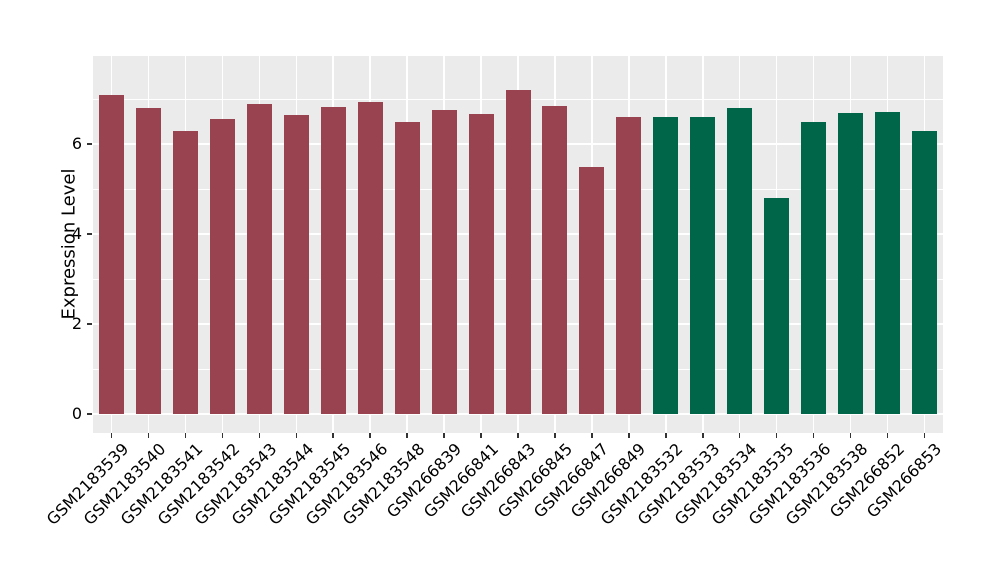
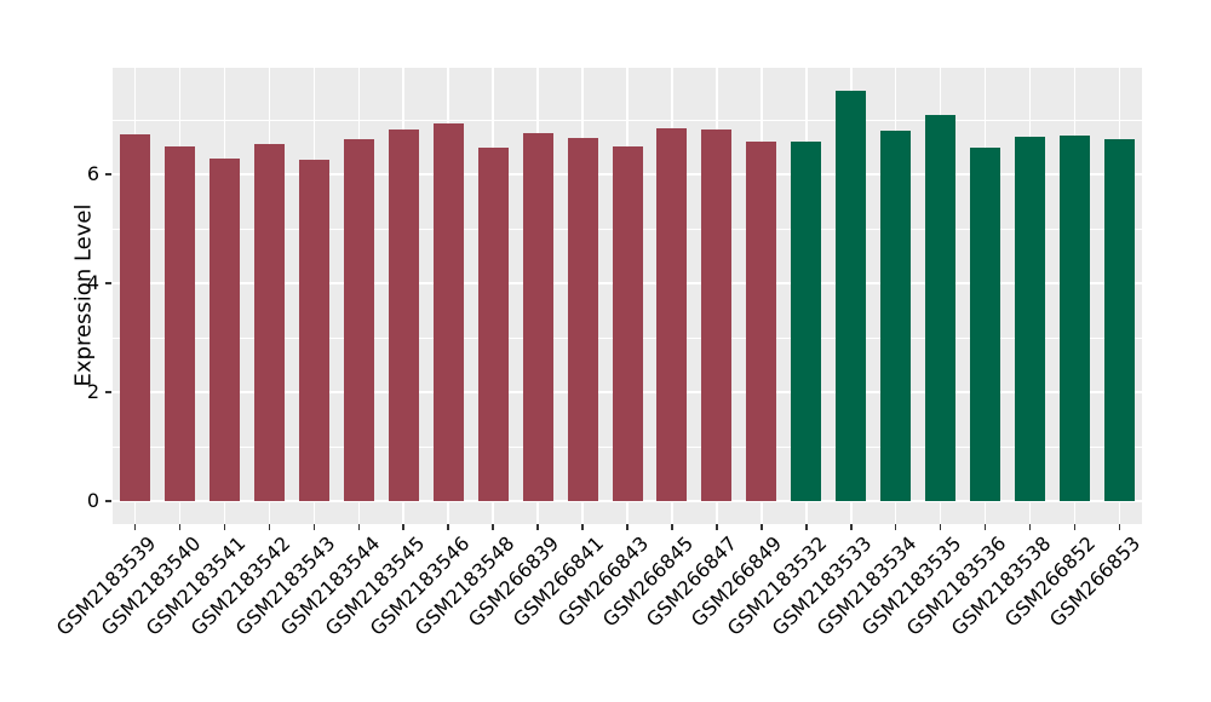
GSM2183539: 7.1 -> 6.7
GSM2183540: 6.8 -> 6.5
GSM2183543: 6.9 -> 6.3
GSM266843: 7.2 -> 6.5
GSM266847: 5.5 -> 6.8
GSM2183533: 6.6 -> 7.5
GSM2183535: 4.8 -> 7.1
GSM266853: 6.3 -> 6.7
